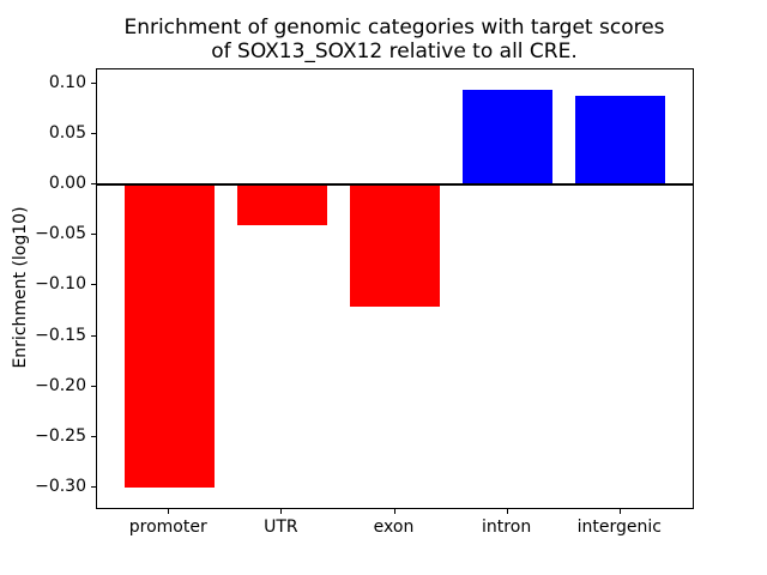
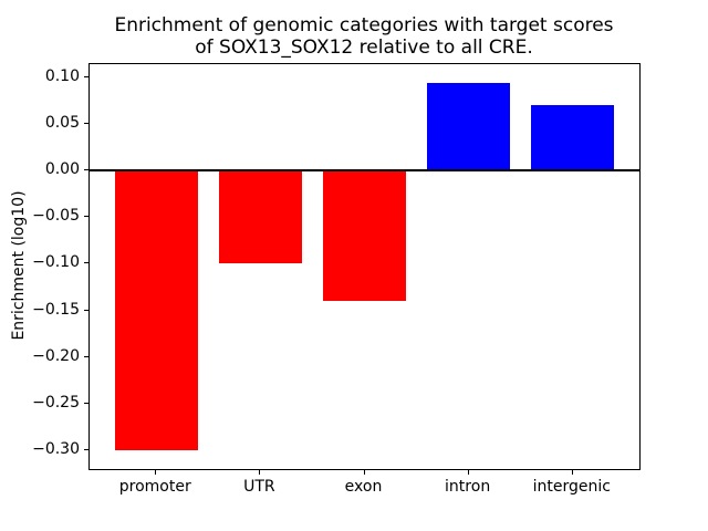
UTR: -0.04 -> -0.10
exon: -0.12 -> -0.14
intergenic: 0.09 -> 0.07
